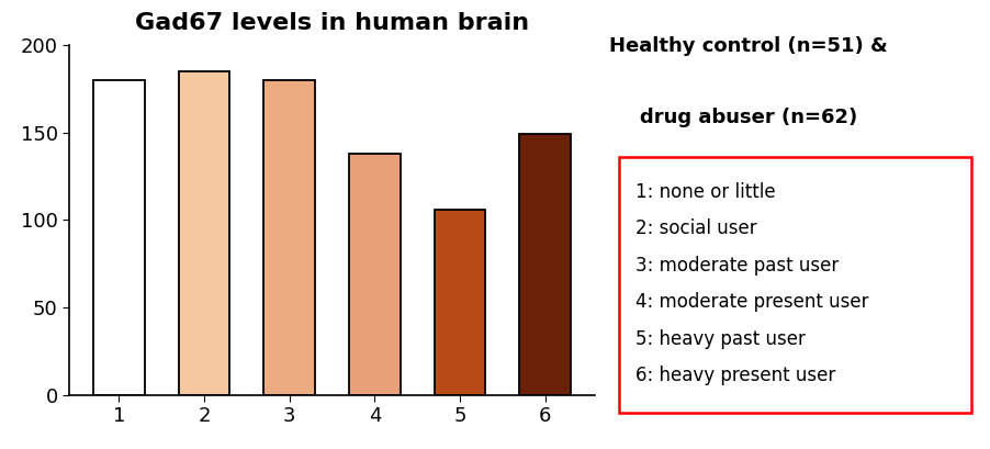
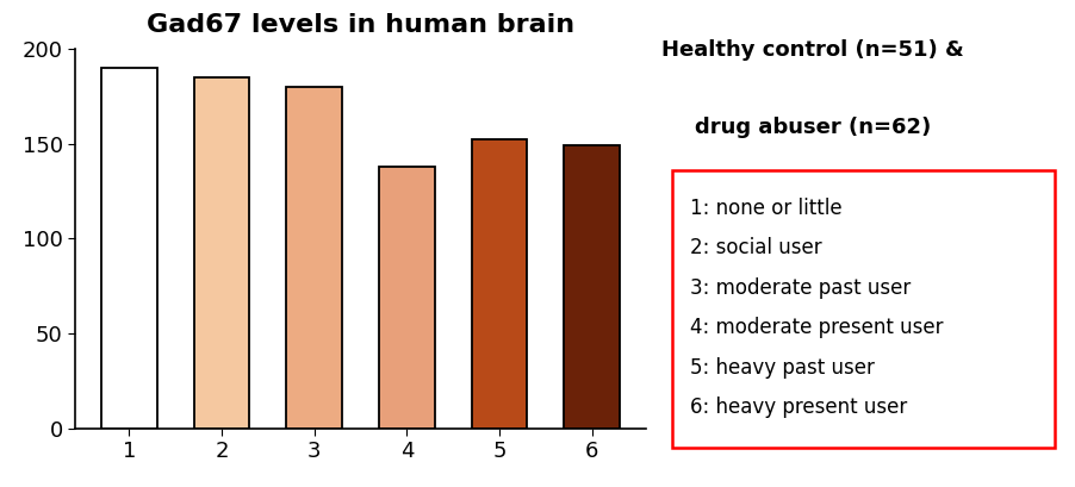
1: 180 -> 190
5: 106 -> 152
